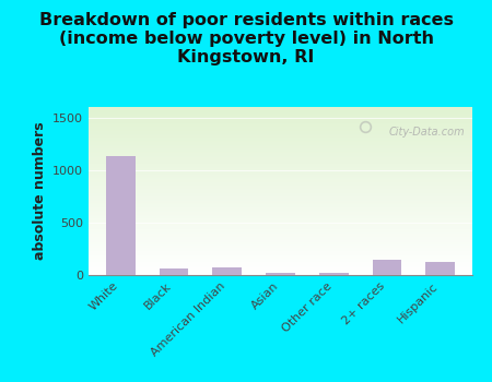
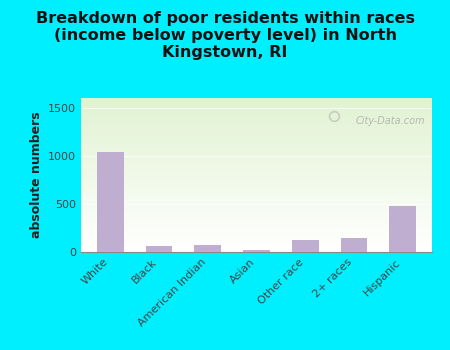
White: 1130 -> 1040
Other race: 20 -> 120
Hispanic: 120 -> 480
